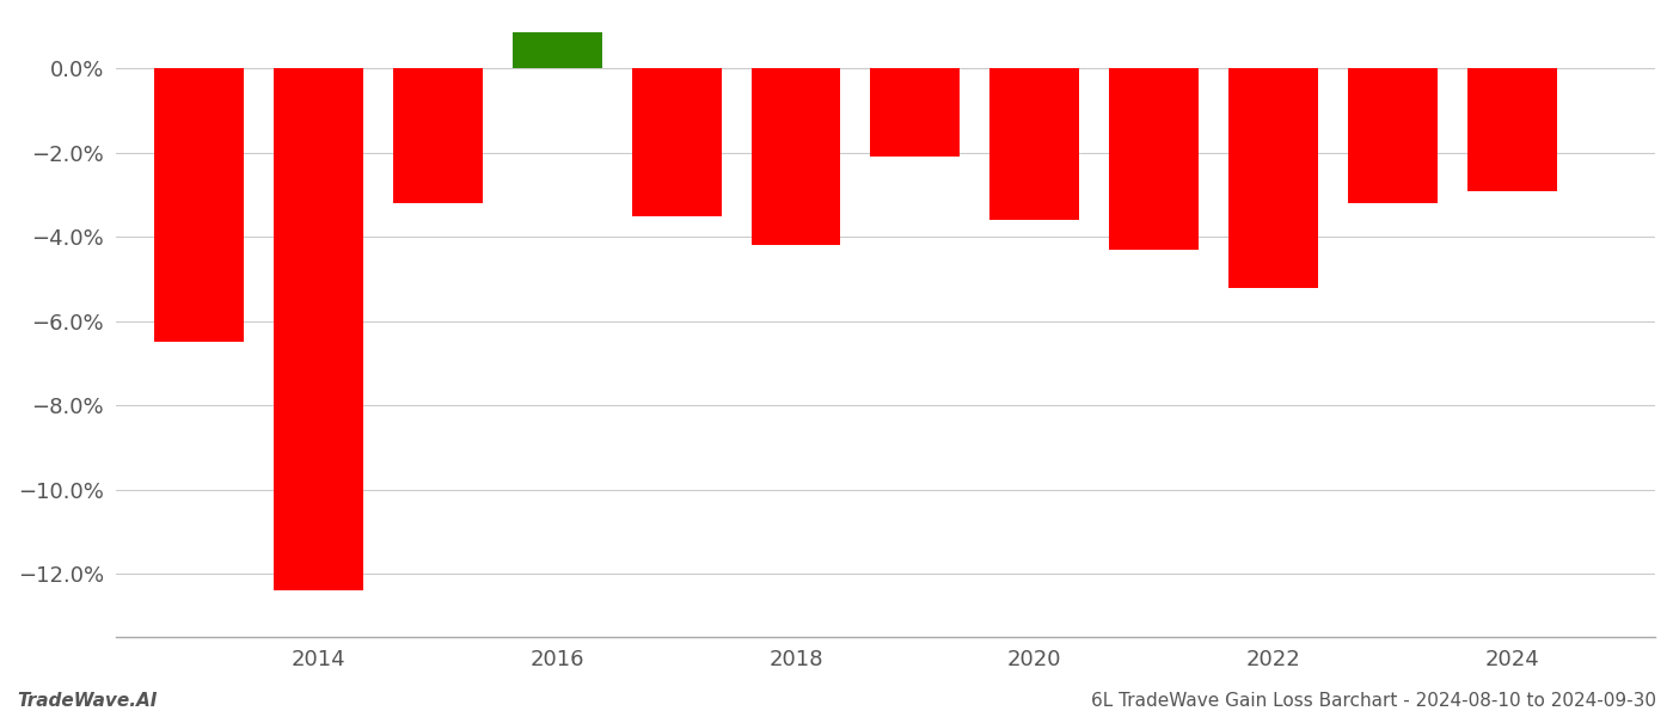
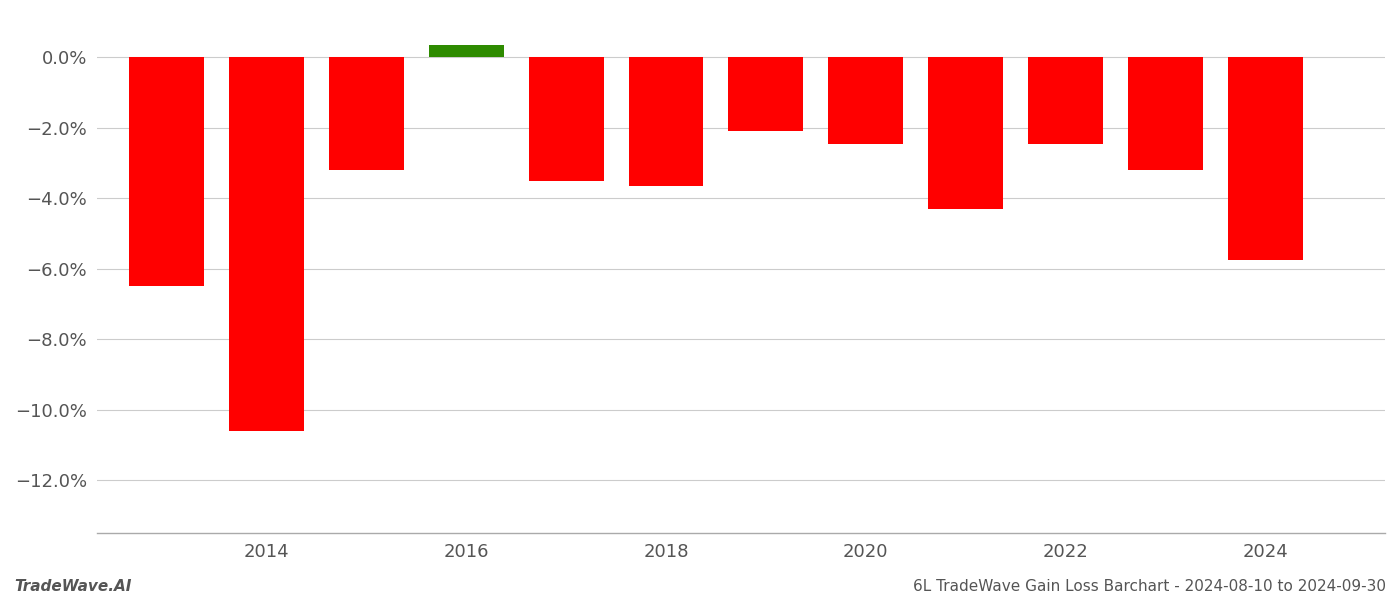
2014: -12.40% -> -10.60%
2016: 0.85% -> 0.35%
2018: -4.20% -> -3.65%
2020: -3.60% -> -2.45%
2022: -5.20% -> -2.45%
2024: -2.90% -> -5.75%
